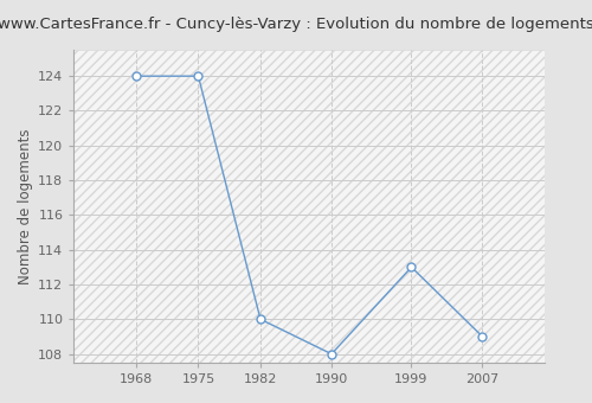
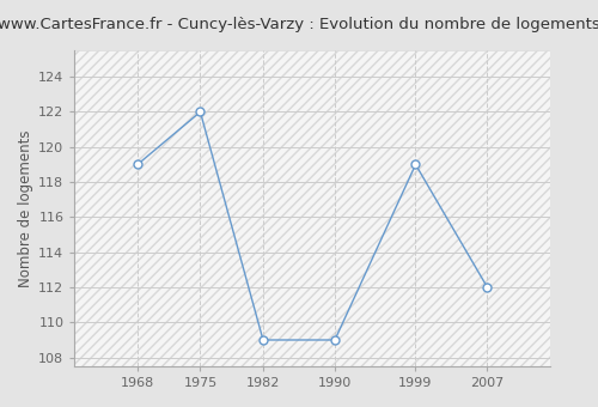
1968: 124 -> 119
1975: 124 -> 122
1982: 110 -> 109
1990: 108 -> 109
1999: 113 -> 119
2007: 109 -> 112
